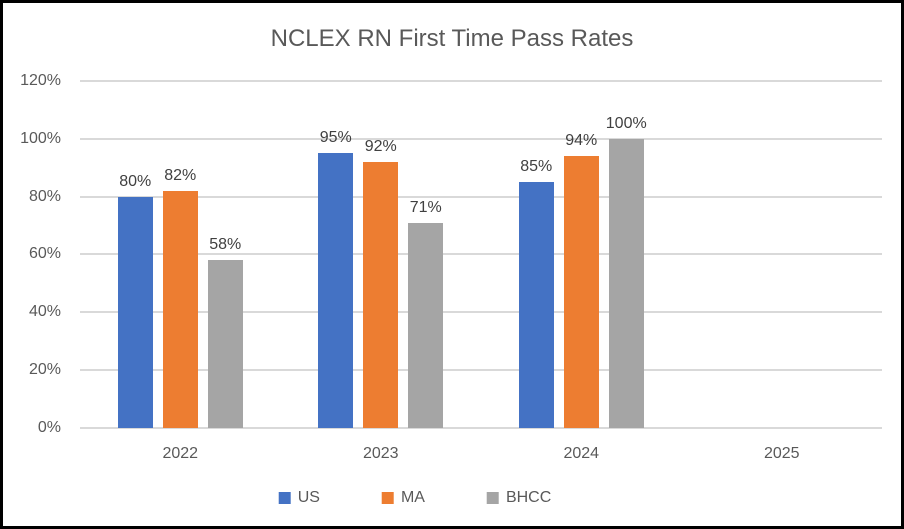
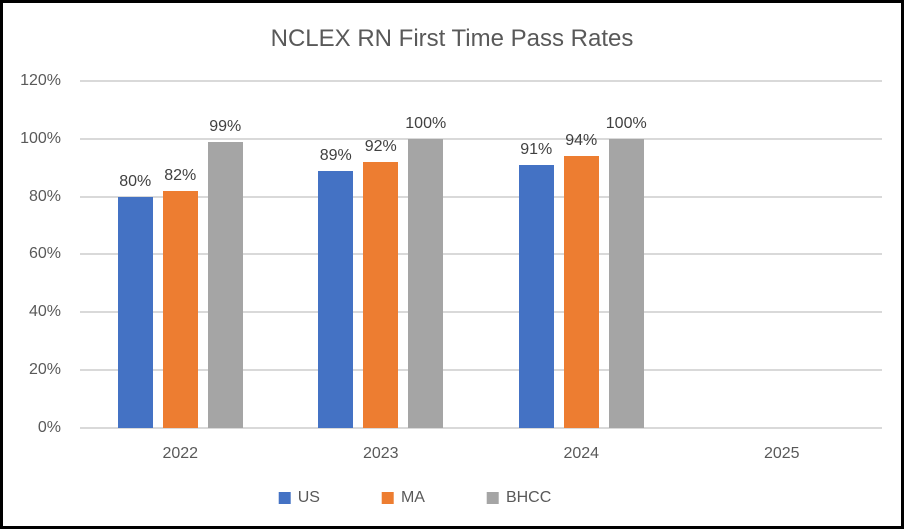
BHCC/2022: 58% -> 99%
US/2023: 95% -> 89%
BHCC/2023: 71% -> 100%
US/2024: 85% -> 91%
